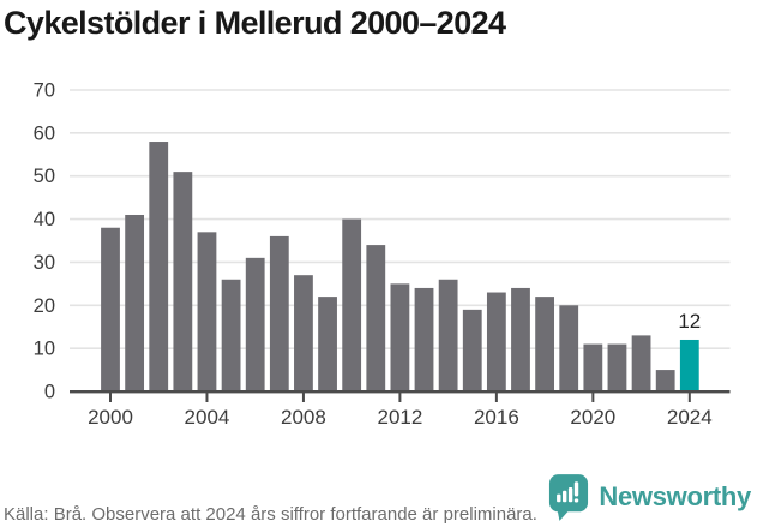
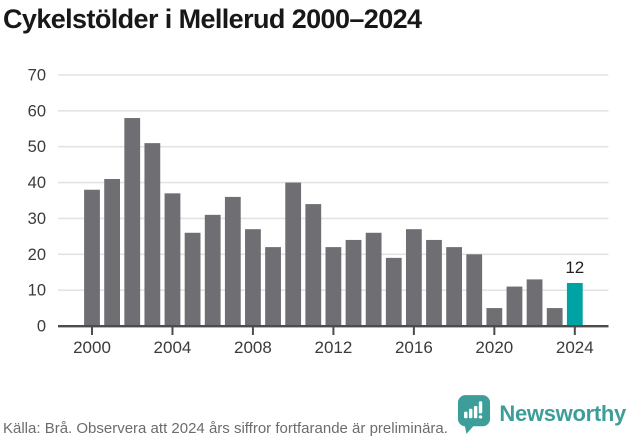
2012: 25 -> 22
2016: 23 -> 27
2020: 11 -> 5
